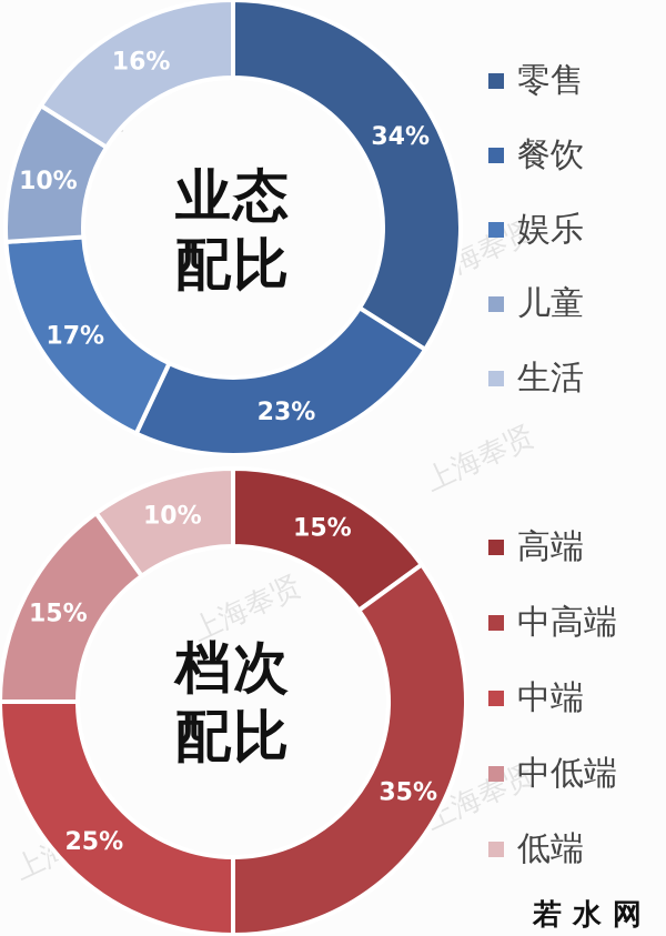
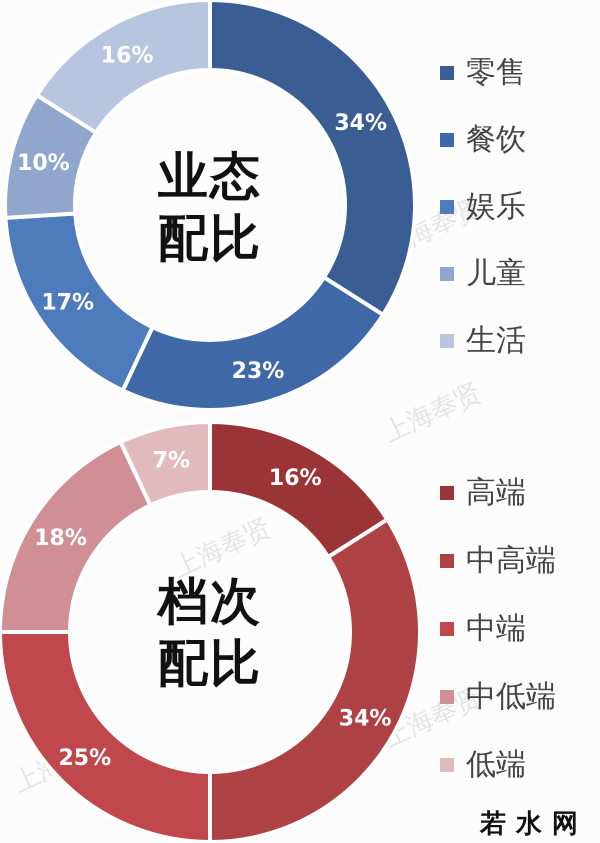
档次配比/高端: 15% -> 16%
档次配比/中高端: 35% -> 34%
档次配比/中低端: 15% -> 18%
档次配比/低端: 10% -> 7%
